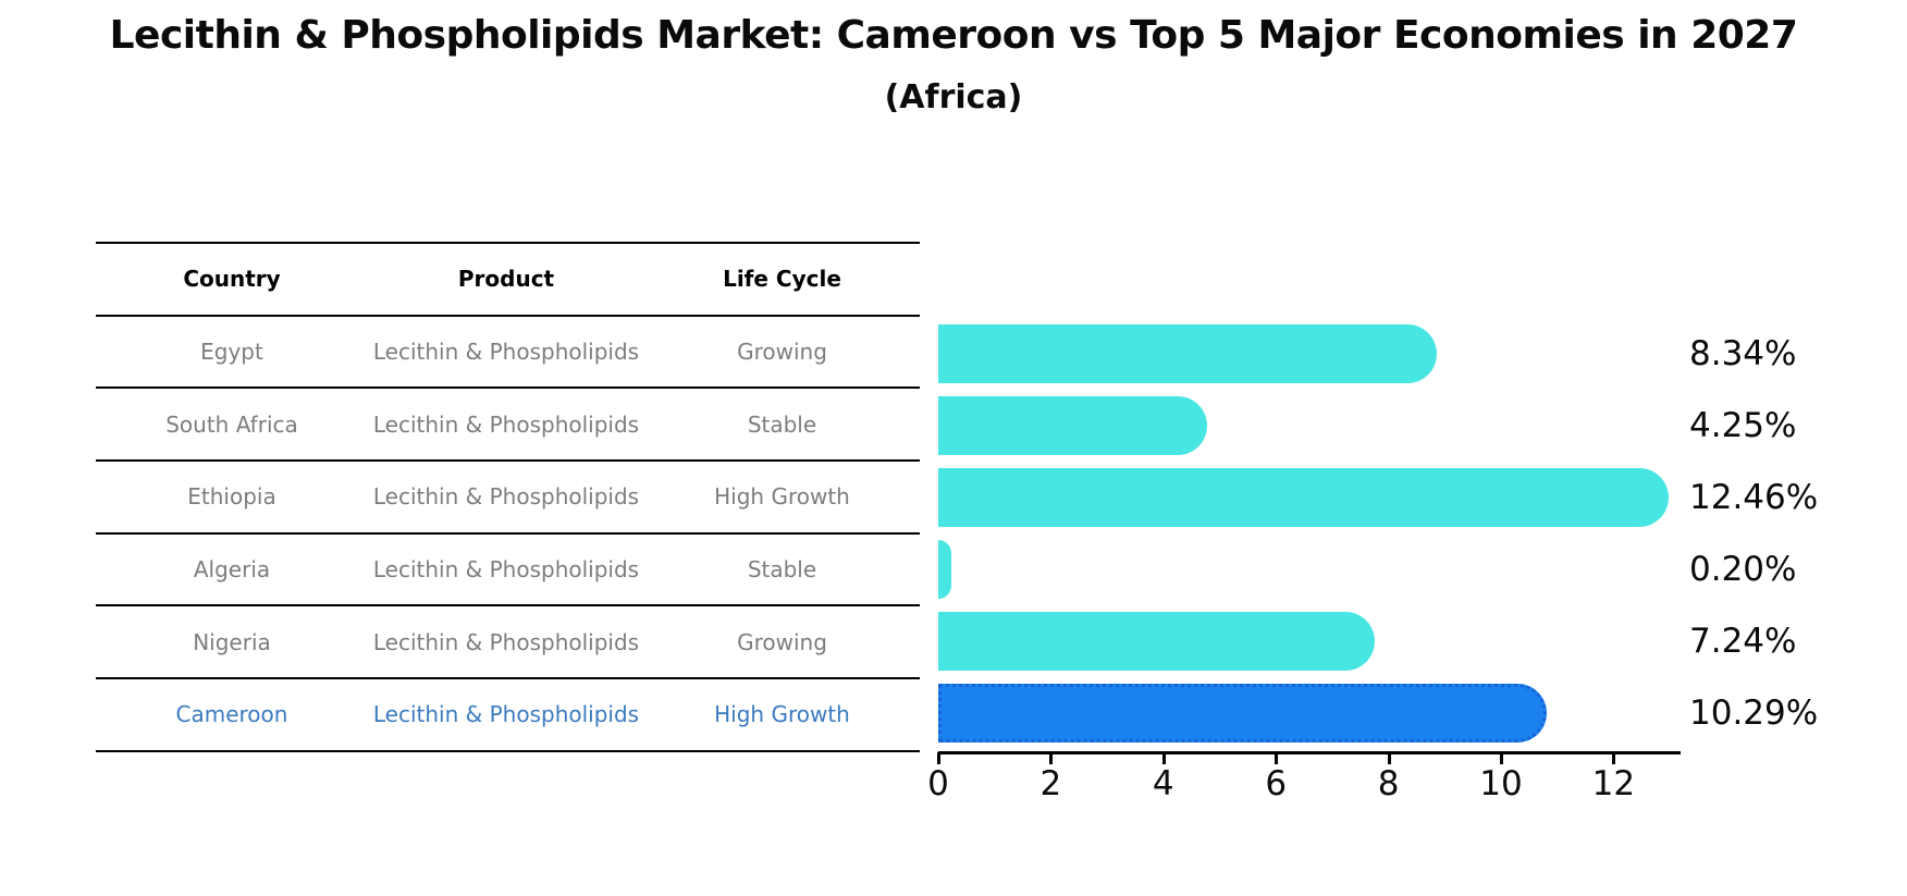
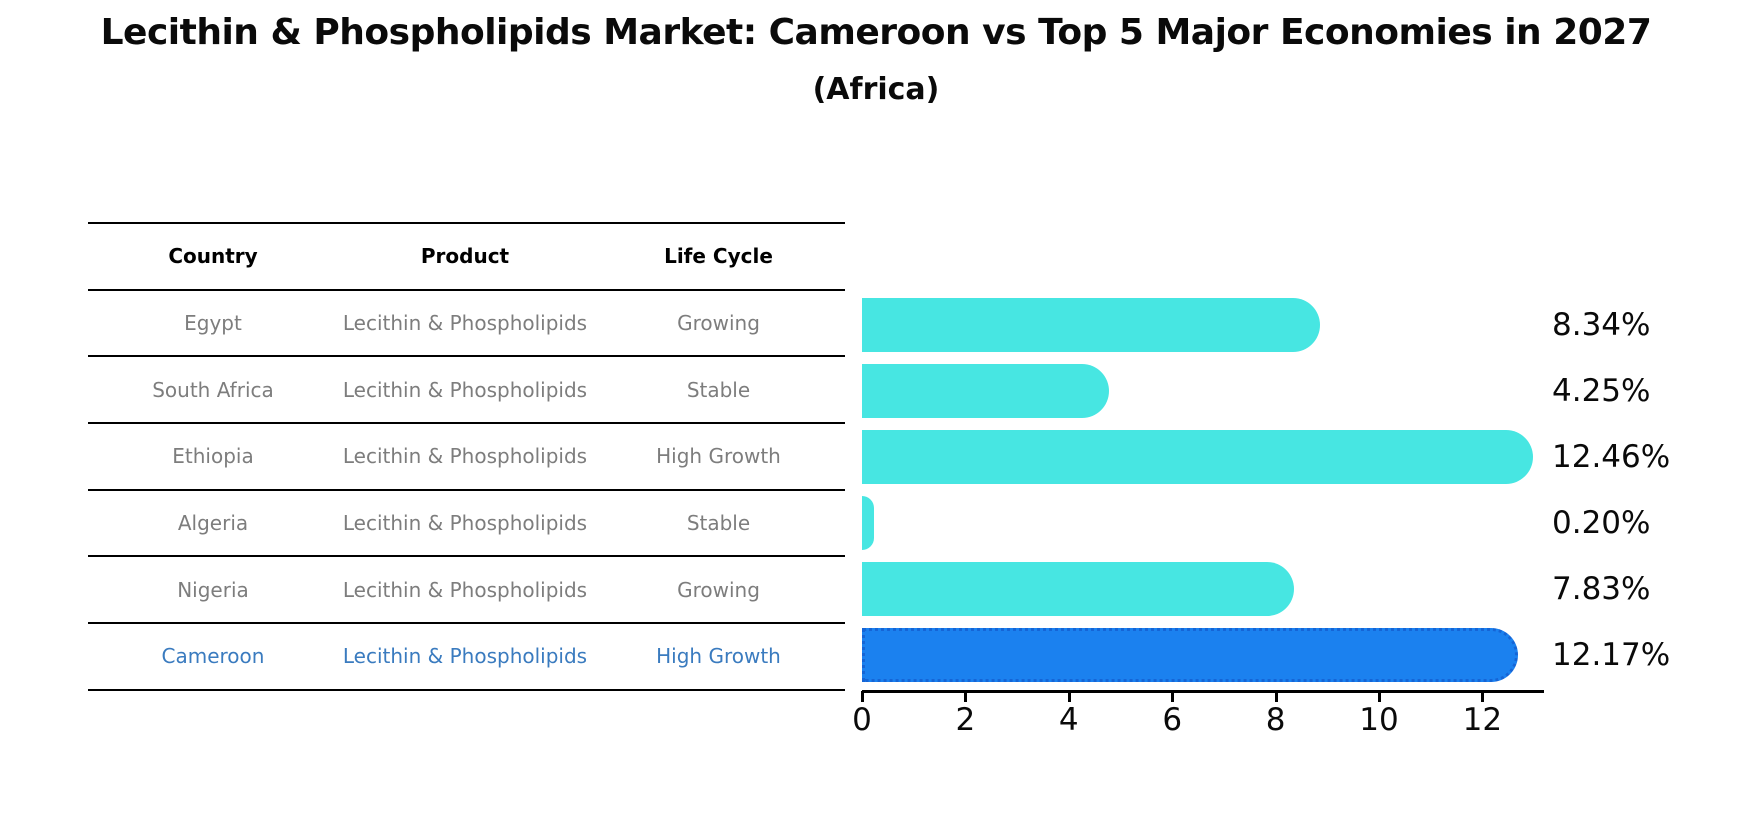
Nigeria: 7.24% -> 7.83%
Cameroon: 10.29% -> 12.17%
